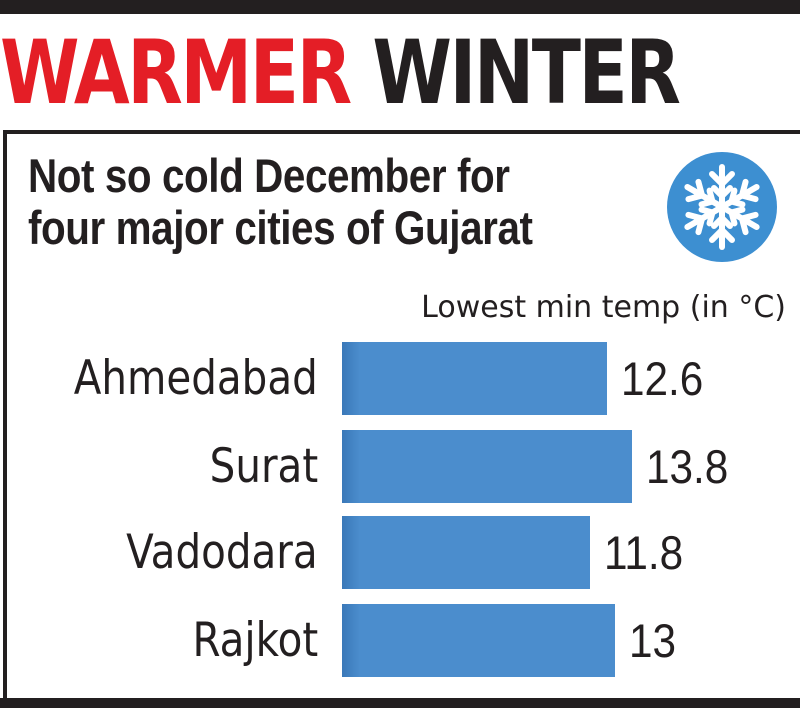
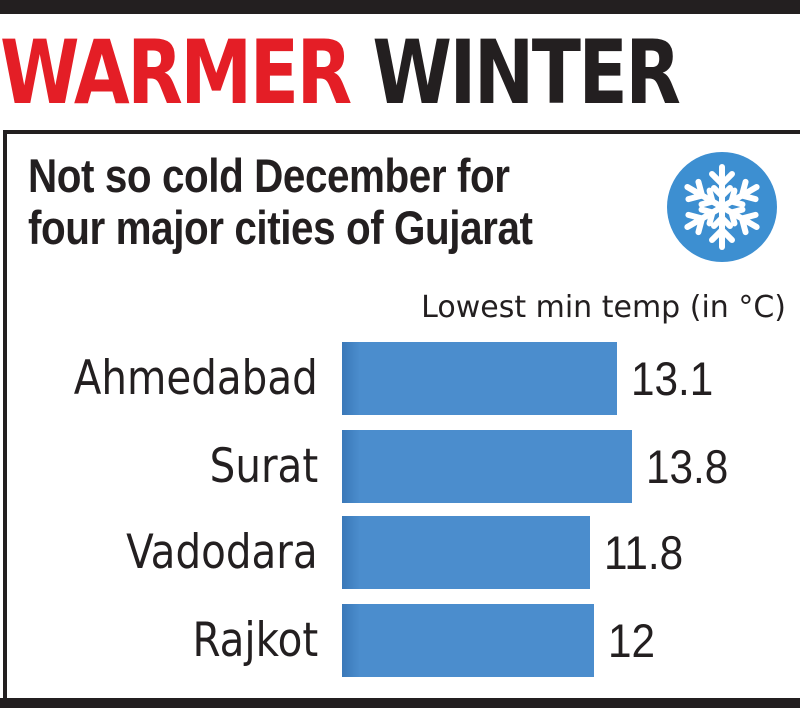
Ahmedabad: 12.6 -> 13.1
Rajkot: 13 -> 12
